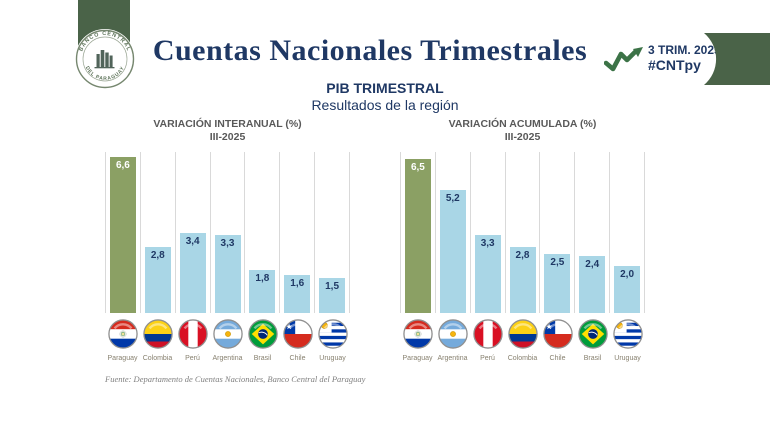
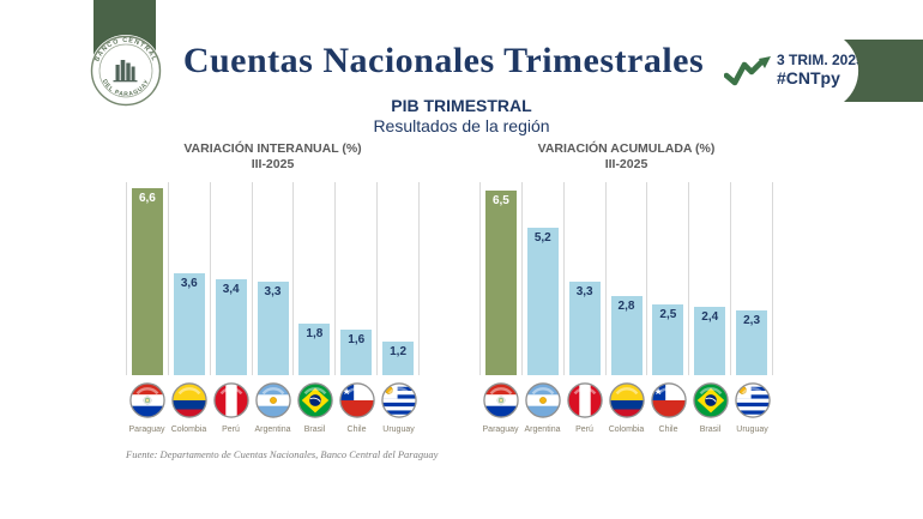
VARIACIÓN INTERANUAL (%)/Colombia: 2,8 -> 3,6
VARIACIÓN INTERANUAL (%)/Uruguay: 1,5 -> 1,2
VARIACIÓN ACUMULADA (%)/Uruguay: 2,0 -> 2,3
